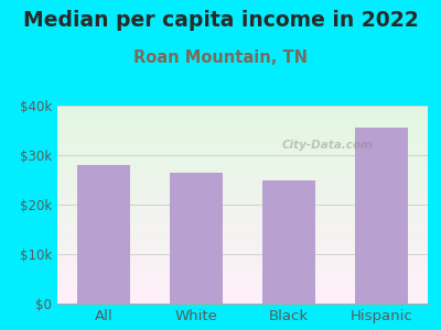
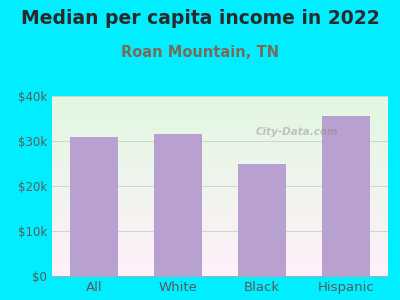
All: $28.0k -> $31.0k
White: $26.5k -> $31.5k
